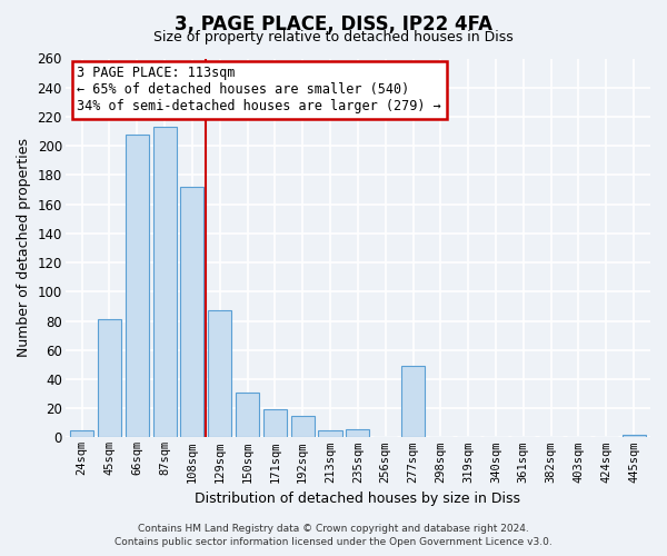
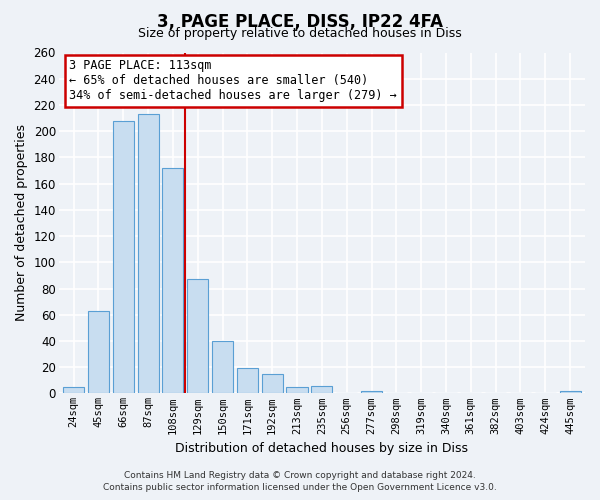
45sqm: 81 -> 63
150sqm: 31 -> 40
277sqm: 49 -> 2
